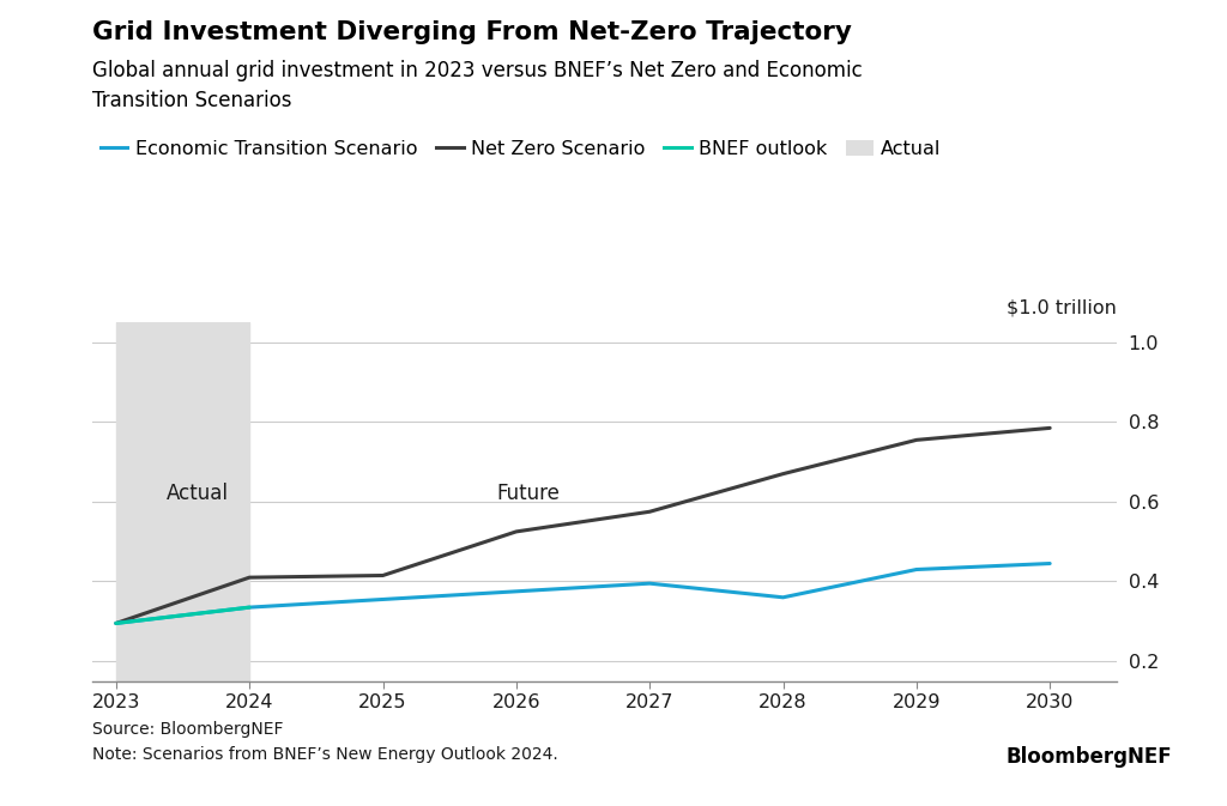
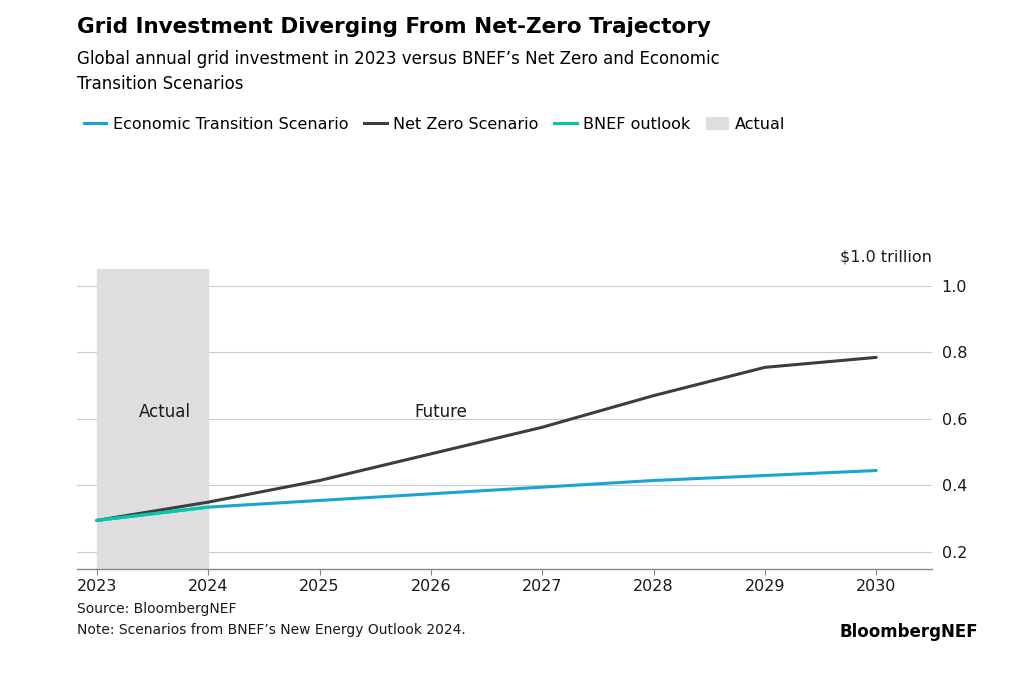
Net Zero Scenario/2024: 0.410 -> 0.350
Net Zero Scenario/2026: 0.525 -> 0.495
Economic Transition Scenario/2028: 0.360 -> 0.415
